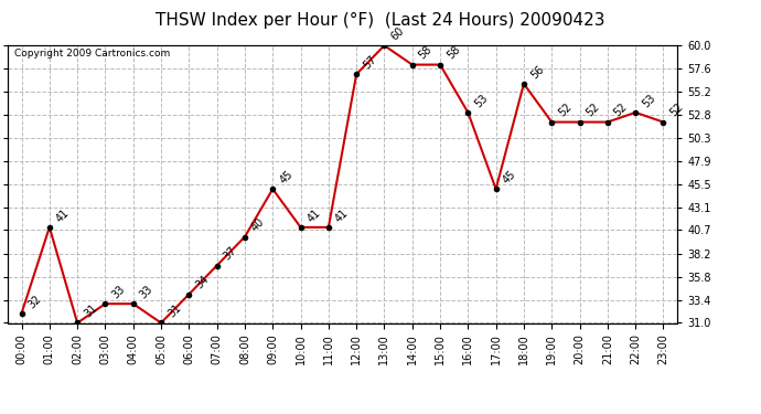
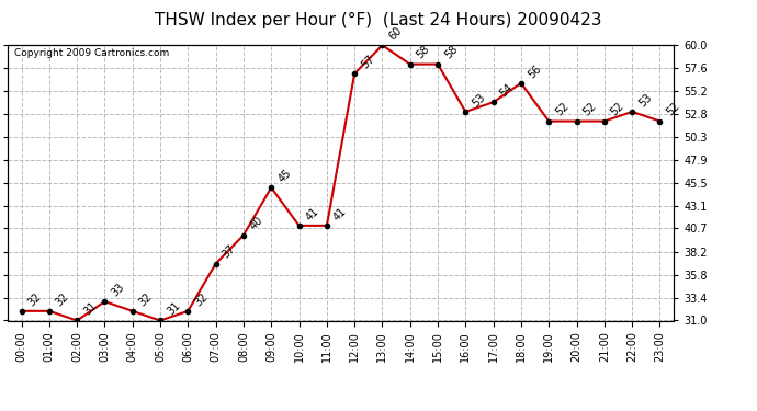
01:00: 41 -> 32
04:00: 33 -> 32
06:00: 34 -> 32
17:00: 45 -> 54
